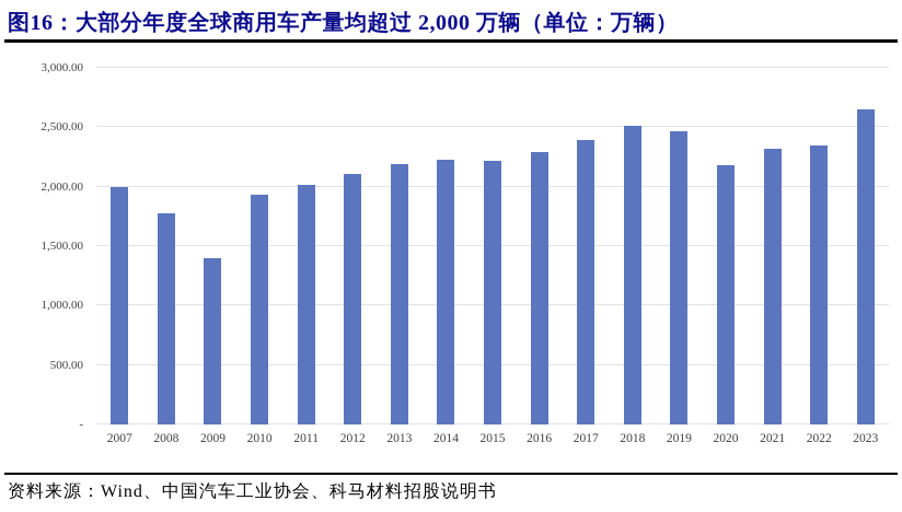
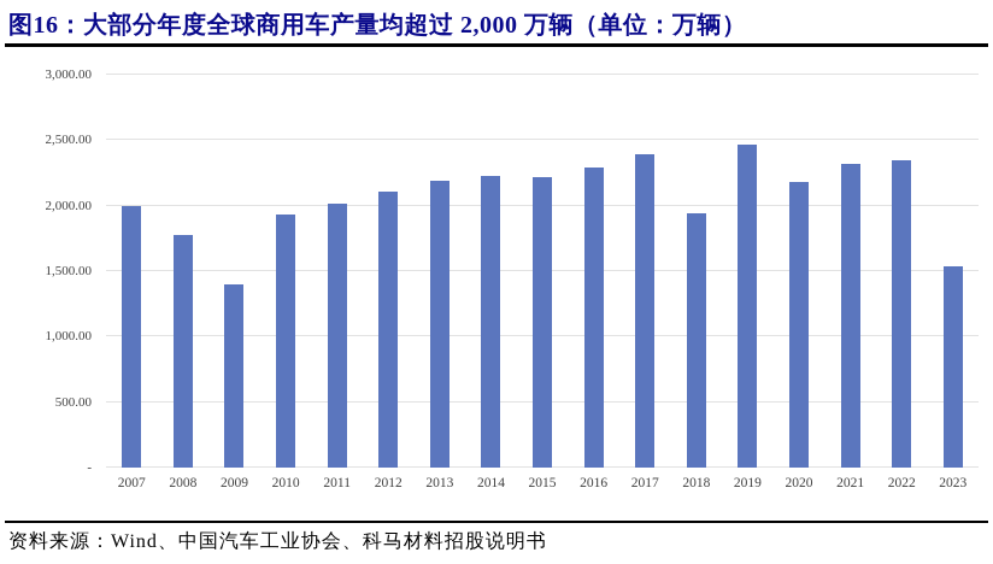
2018: 2520 -> 1940
2023: 2650 -> 1540
